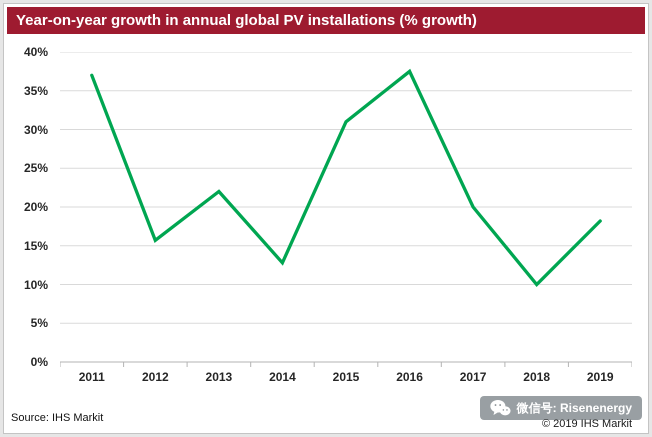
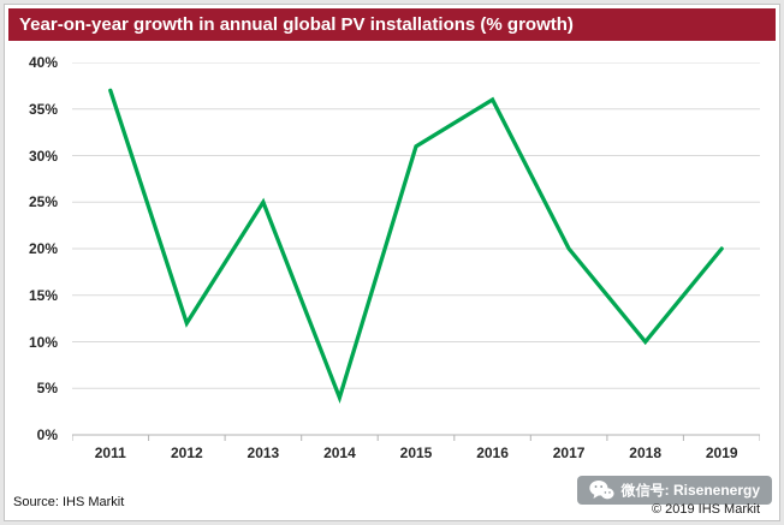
2012: 16% -> 12%
2013: 22% -> 25%
2014: 13% -> 4%
2016: 38% -> 36%
2019: 18% -> 20%
